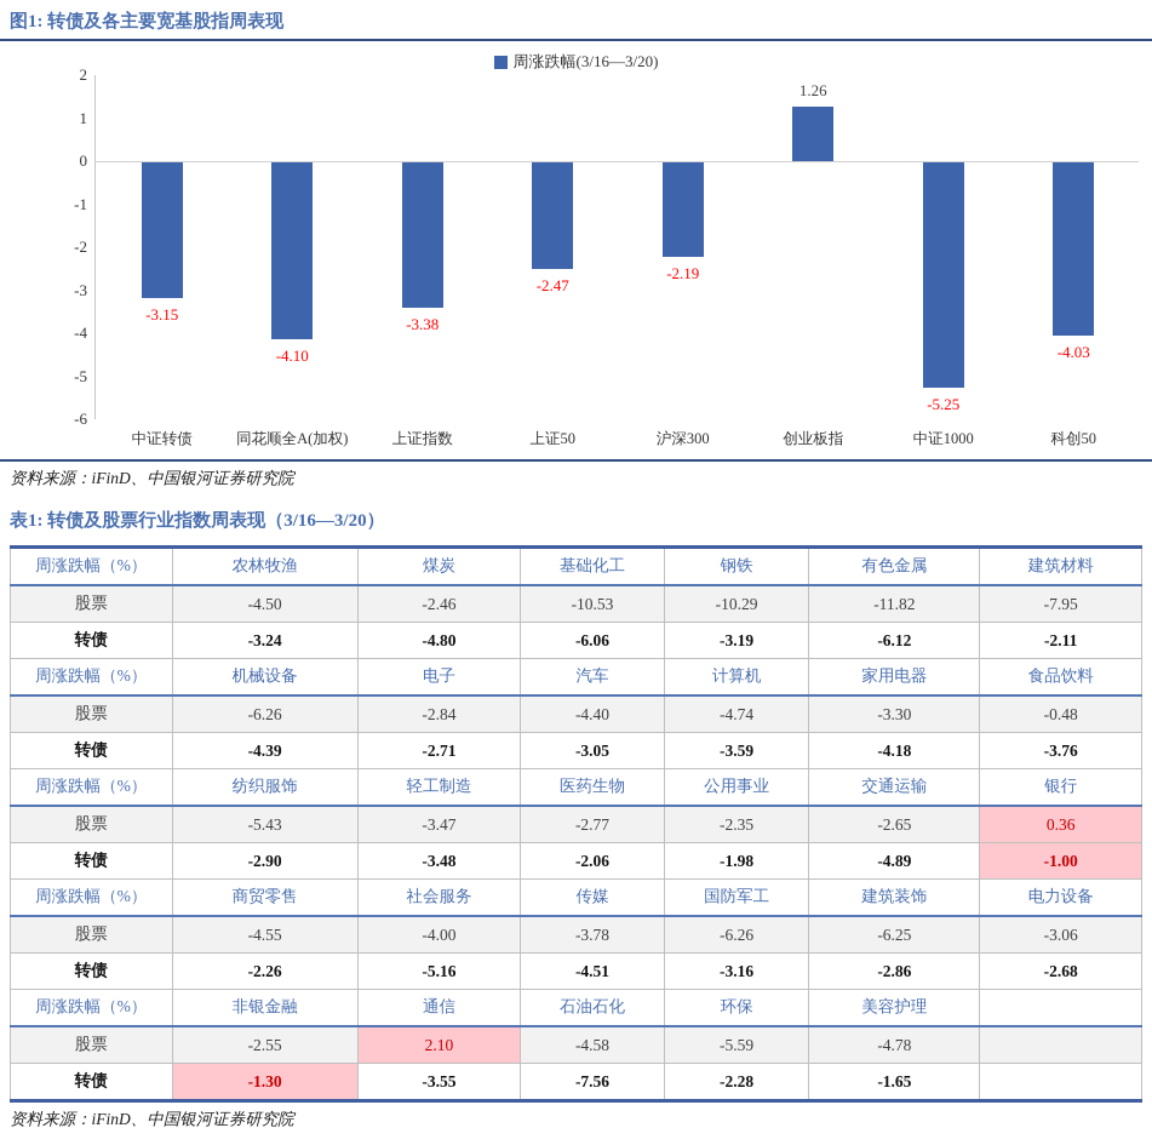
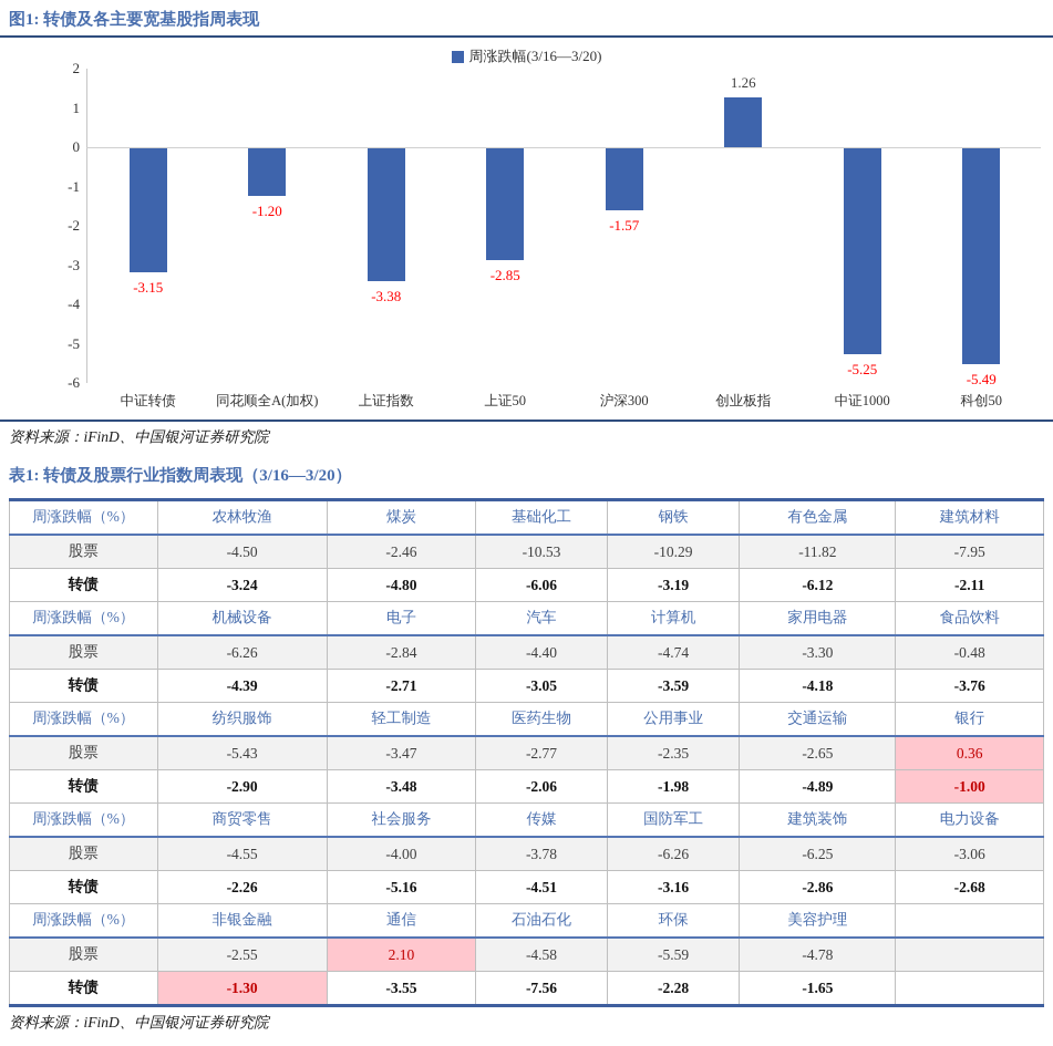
同花顺全A(加权): -4.10 -> -1.20
上证50: -2.47 -> -2.85
沪深300: -2.19 -> -1.57
科创50: -4.03 -> -5.49
